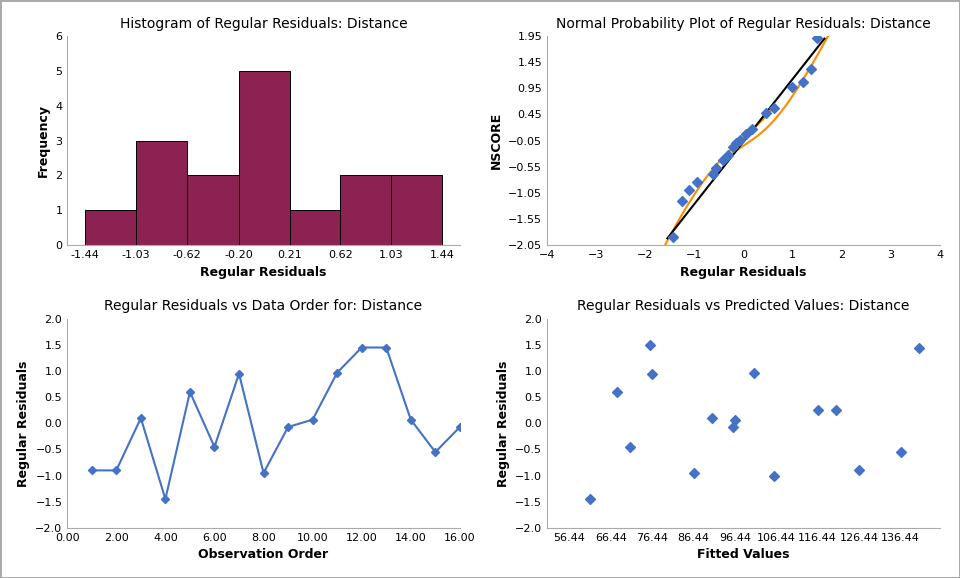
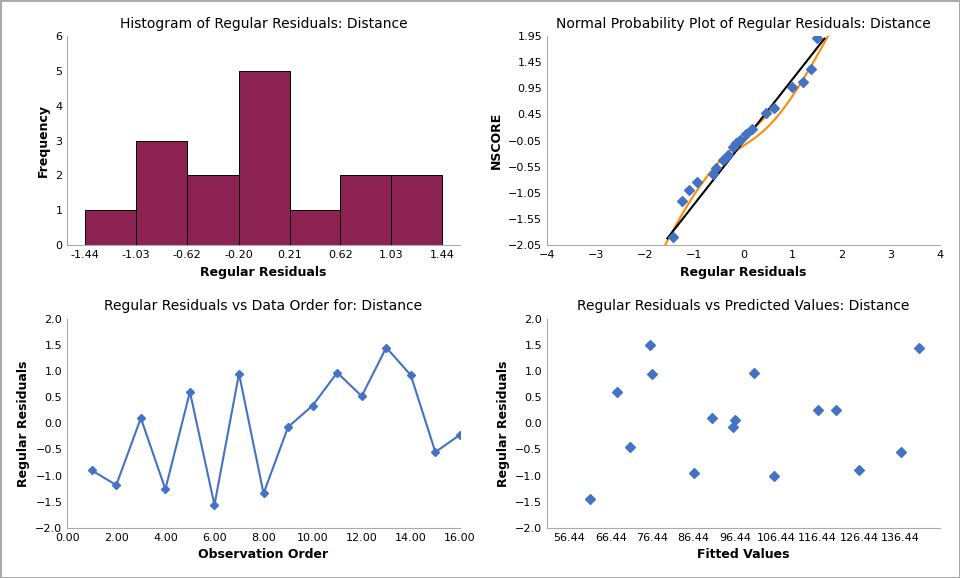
Regular Residuals vs Data Order for: Distance/2.00: -0.90 -> -1.18
Regular Residuals vs Data Order for: Distance/4.00: -1.45 -> -1.26
Regular Residuals vs Data Order for: Distance/6.00: -0.45 -> -1.56
Regular Residuals vs Data Order for: Distance/8.00: -0.95 -> -1.34
Regular Residuals vs Data Order for: Distance/10.00: 0.07 -> 0.34
Regular Residuals vs Data Order for: Distance/12.00: 1.45 -> 0.52
Regular Residuals vs Data Order for: Distance/14.00: 0.07 -> 0.92
Regular Residuals vs Data Order for: Distance/16.00: -0.07 -> -0.22
